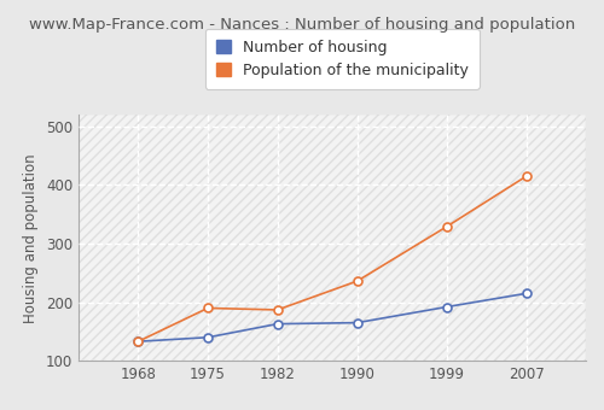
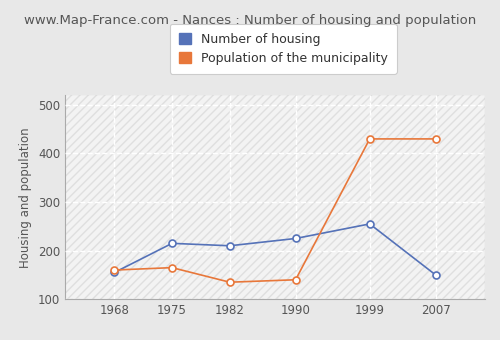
Number of housing/1968: 133 -> 155
Population of the municipality/1968: 133 -> 160
Number of housing/1975: 140 -> 215
Population of the municipality/1975: 190 -> 165
Number of housing/1982: 163 -> 210
Population of the municipality/1982: 187 -> 135
Number of housing/1990: 165 -> 225
Population of the municipality/1990: 236 -> 140
Number of housing/1999: 192 -> 255
Population of the municipality/1999: 329 -> 430
Number of housing/2007: 215 -> 150
Population of the municipality/2007: 415 -> 430
